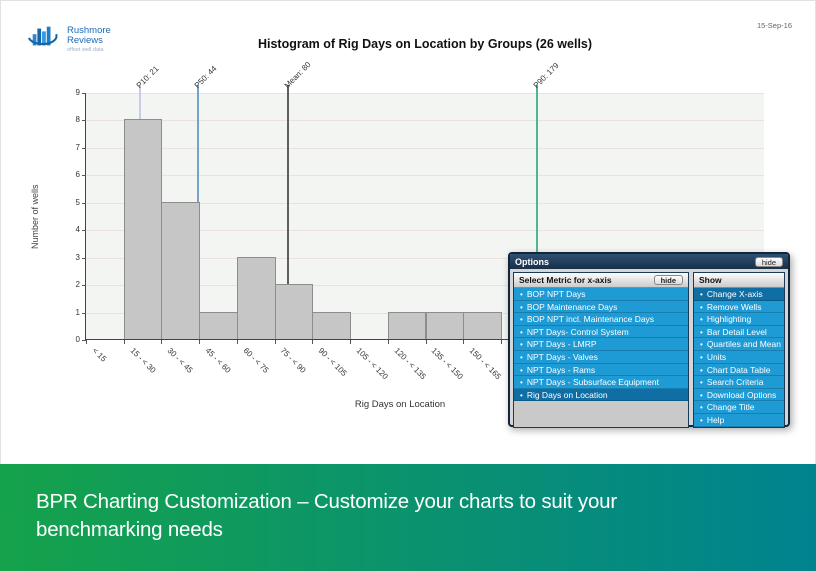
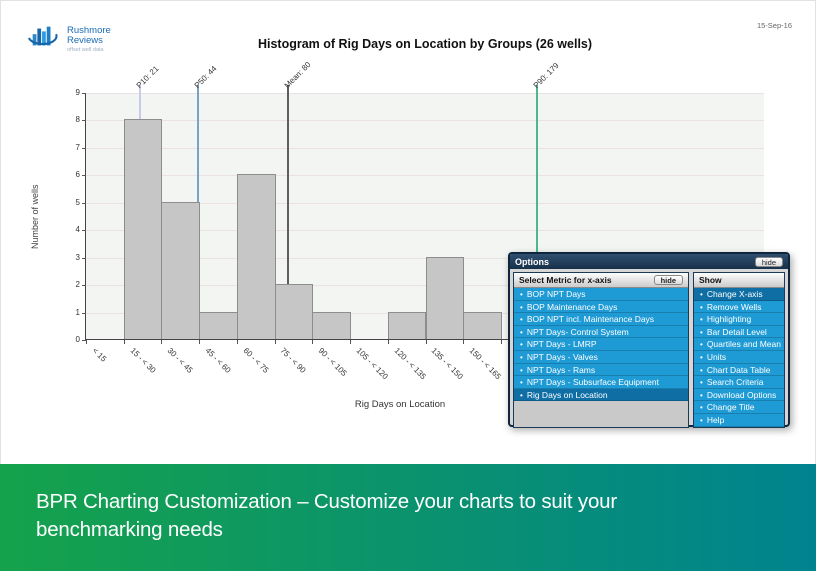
60 - < 75: 3 -> 6
135 - < 150: 1 -> 3
